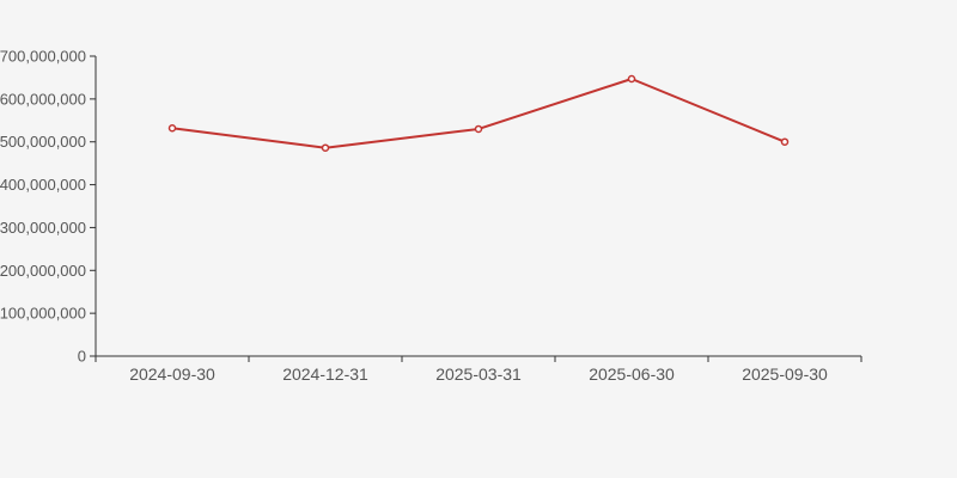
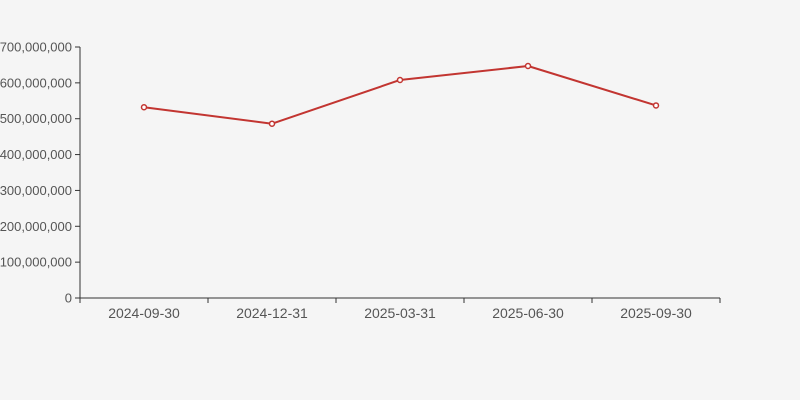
2025-03-31: 530000000 -> 610000000
2025-09-30: 500000000 -> 540000000
